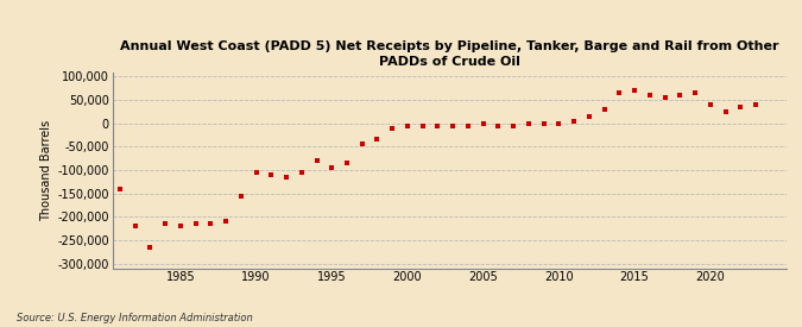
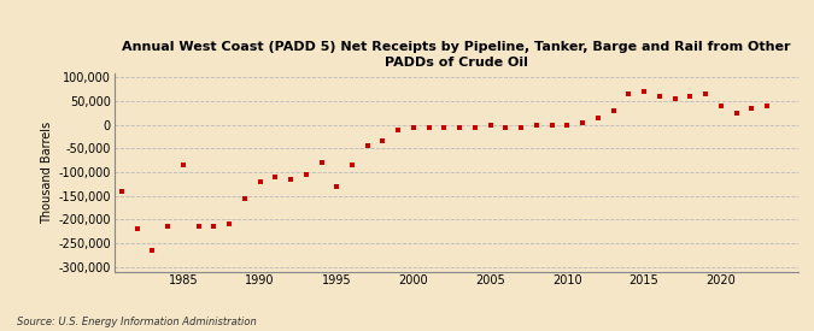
1985: -220,000 -> -85,000
1990: -105,000 -> -120,000
1995: -95,000 -> -130,000
